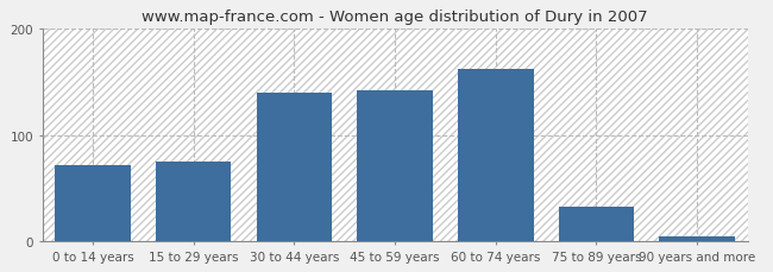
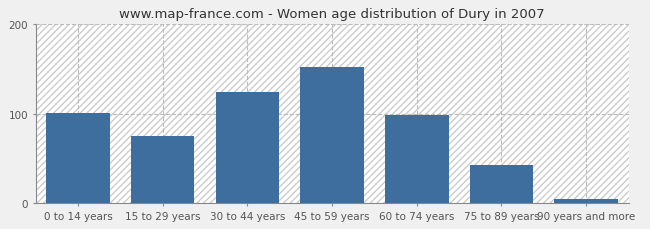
0 to 14 years: 72 -> 101
30 to 44 years: 140 -> 124
45 to 59 years: 142 -> 152
60 to 74 years: 162 -> 99
75 to 89 years: 32 -> 43
